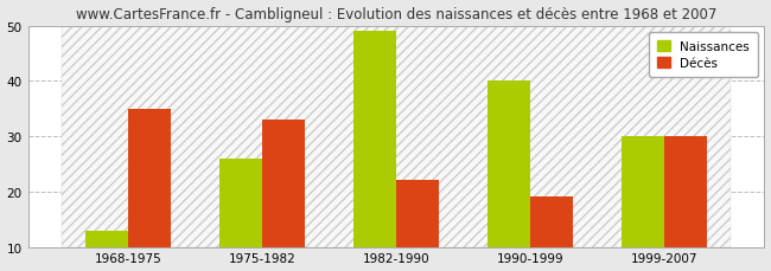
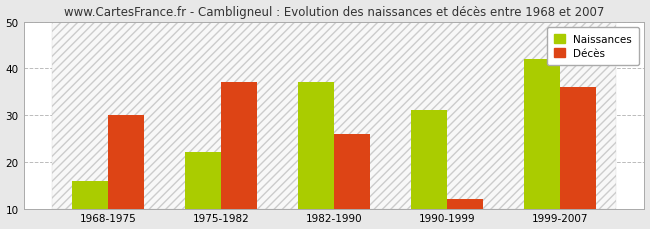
Naissances/1968-1975: 13 -> 16
Décès/1968-1975: 35 -> 30
Naissances/1975-1982: 26 -> 22
Décès/1975-1982: 33 -> 37
Naissances/1982-1990: 49 -> 37
Décès/1982-1990: 22 -> 26
Naissances/1990-1999: 40 -> 31
Décès/1990-1999: 19 -> 12
Naissances/1999-2007: 30 -> 42
Décès/1999-2007: 30 -> 36
